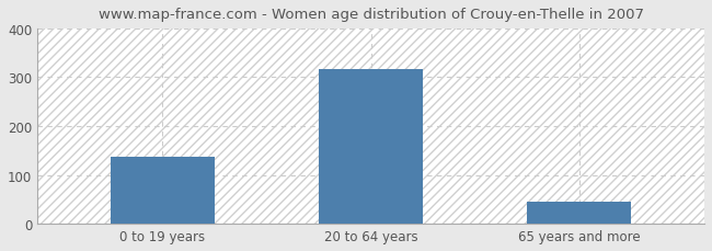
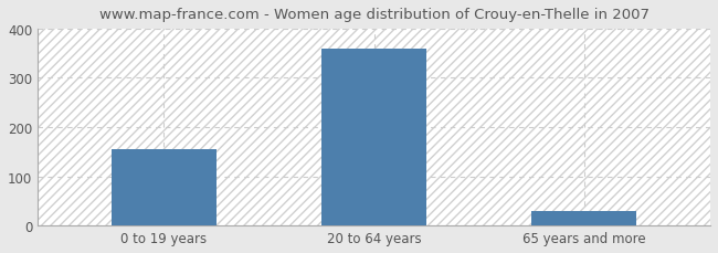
0 to 19 years: 138 -> 155
20 to 64 years: 317 -> 360
65 years and more: 46 -> 30
